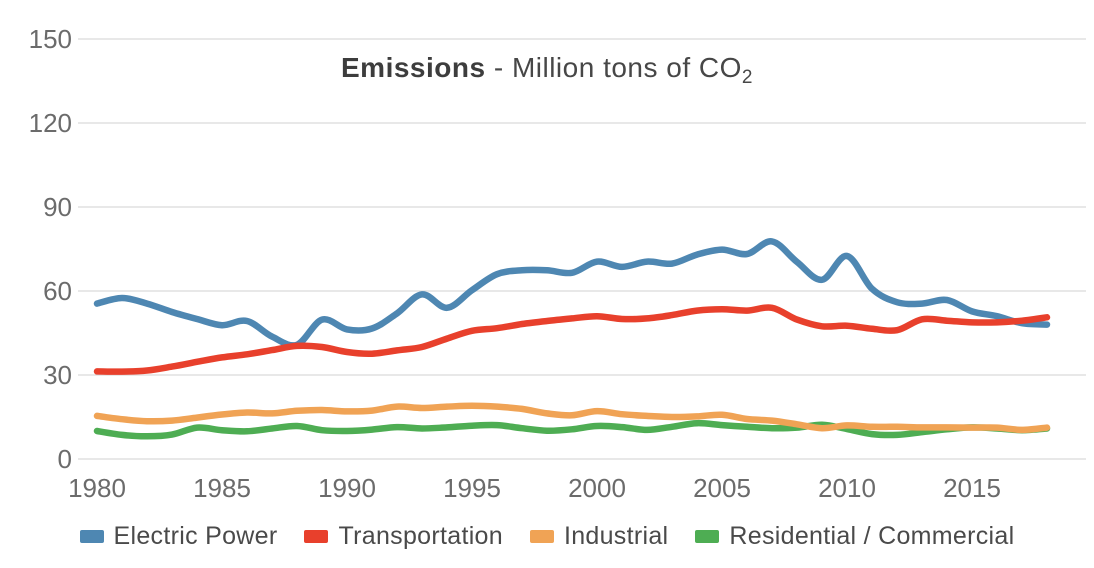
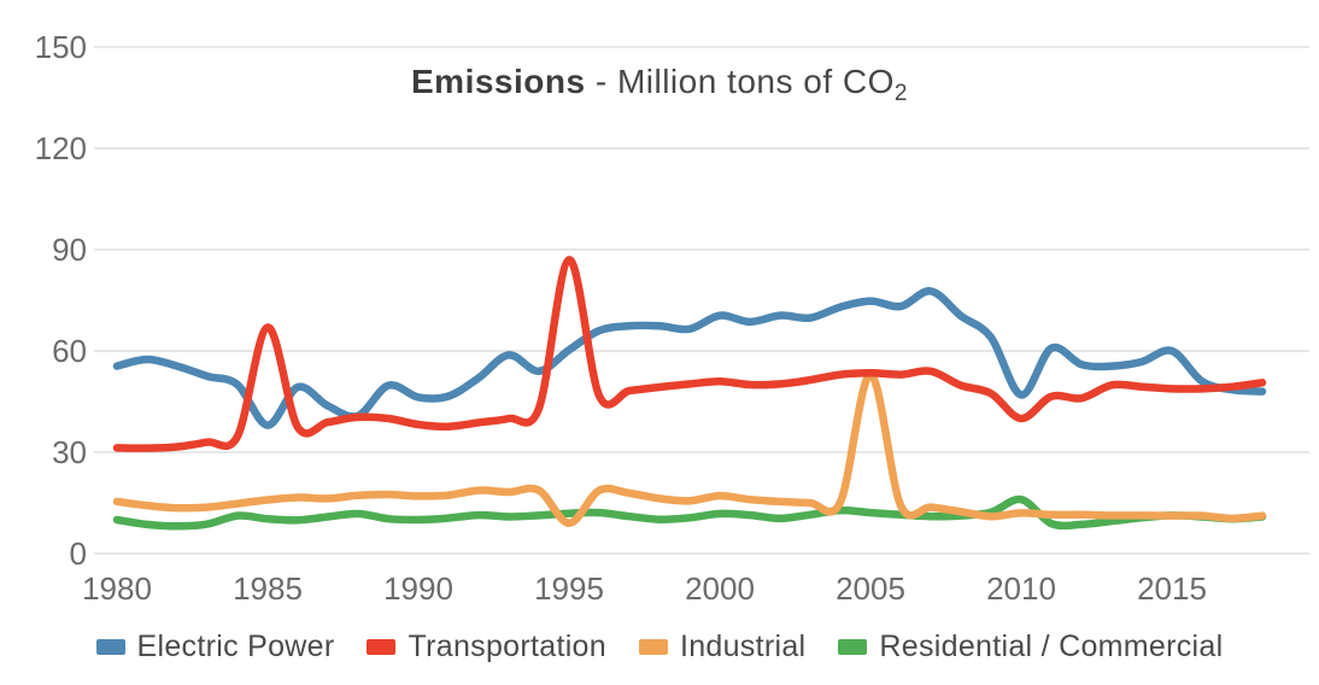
Electric Power/1985: 48 -> 38
Transportation/1985: 36 -> 67
Transportation/1995: 46 -> 87
Industrial/1995: 19 -> 9
Industrial/2005: 16 -> 53
Electric Power/2010: 72 -> 47
Transportation/2010: 48 -> 40
Residential / Commercial/2010: 11 -> 16
Electric Power/2015: 53 -> 60
